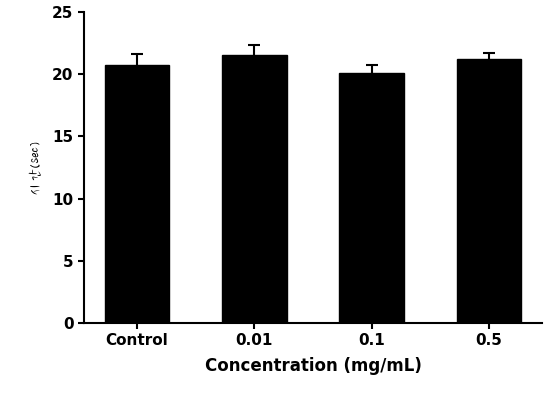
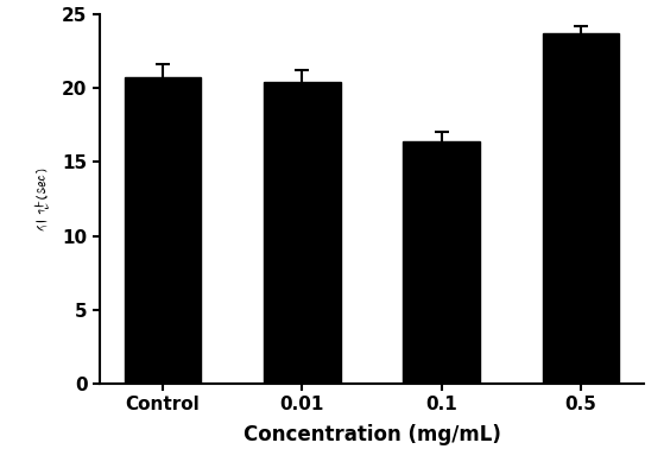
0.01: 21.5 -> 20.4
0.1: 20.1 -> 16.4
0.5: 21.2 -> 23.7
